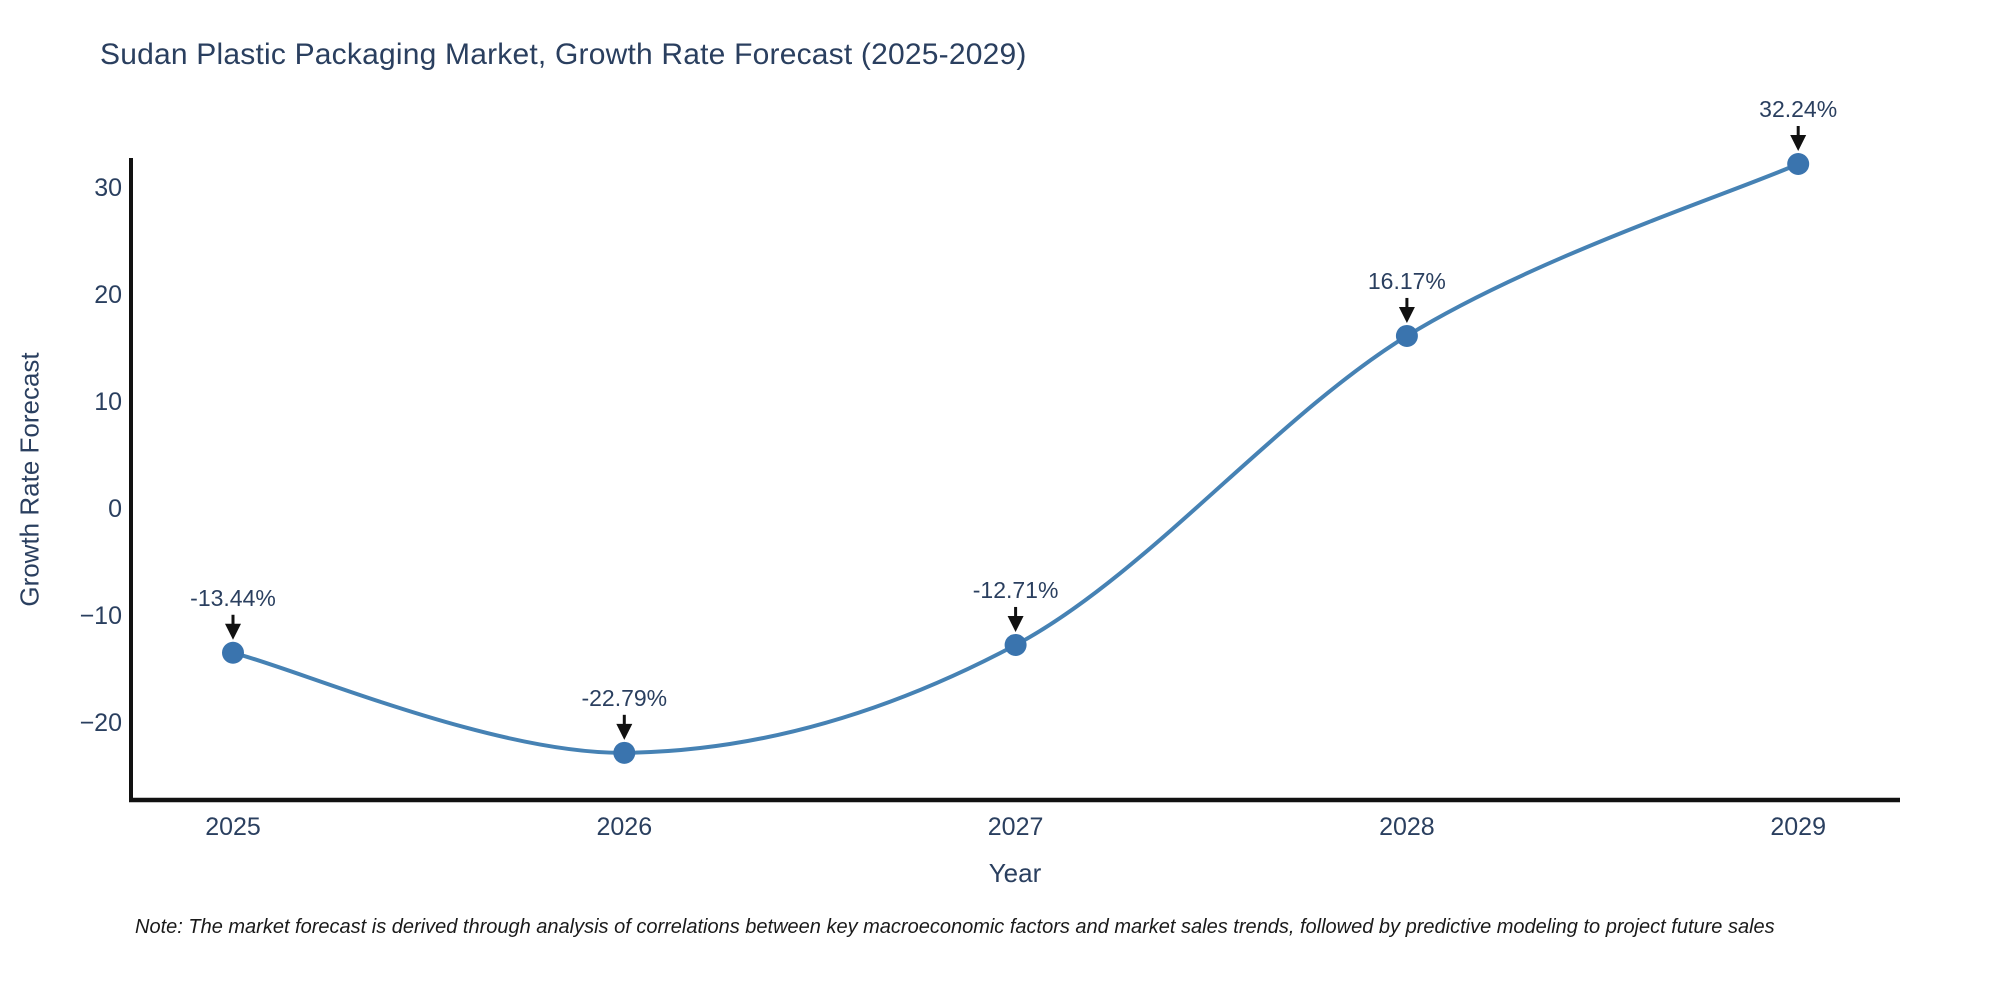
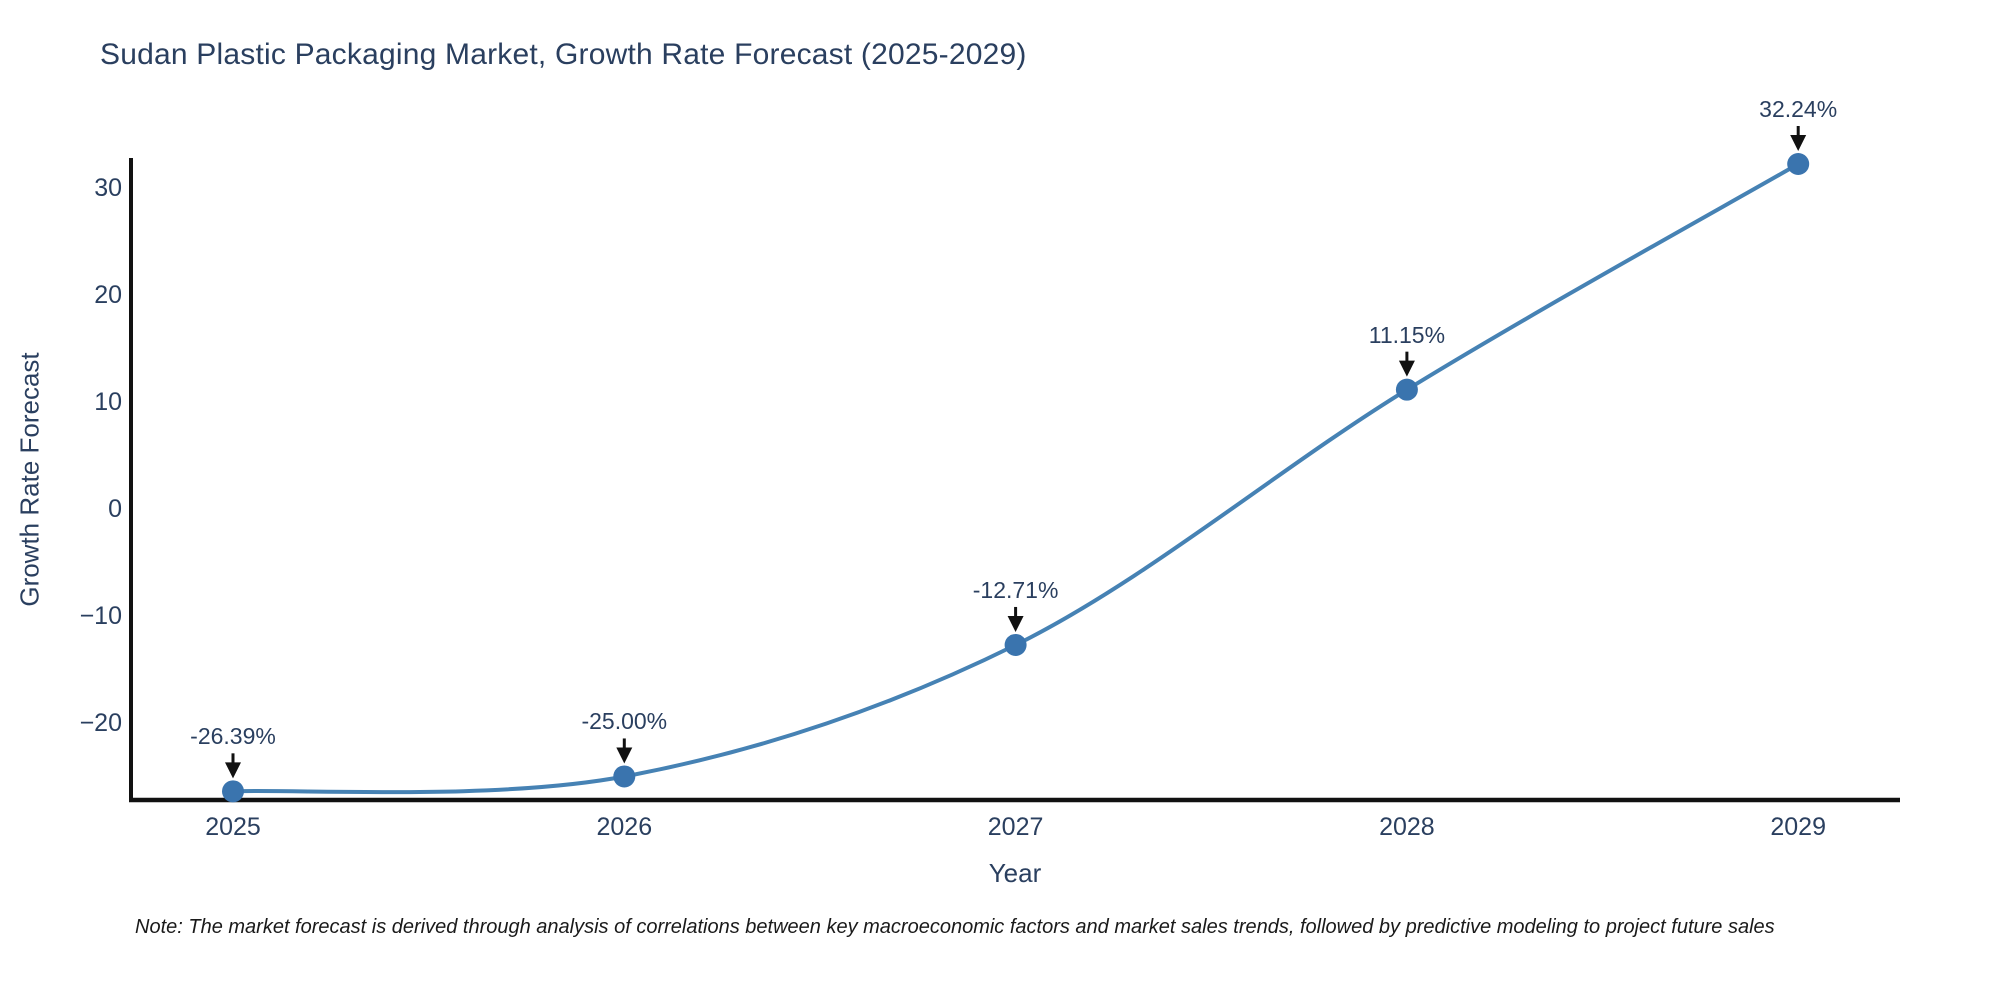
2025: -13.44% -> -26.39%
2026: -22.79% -> -25.00%
2028: 16.17% -> 11.15%
